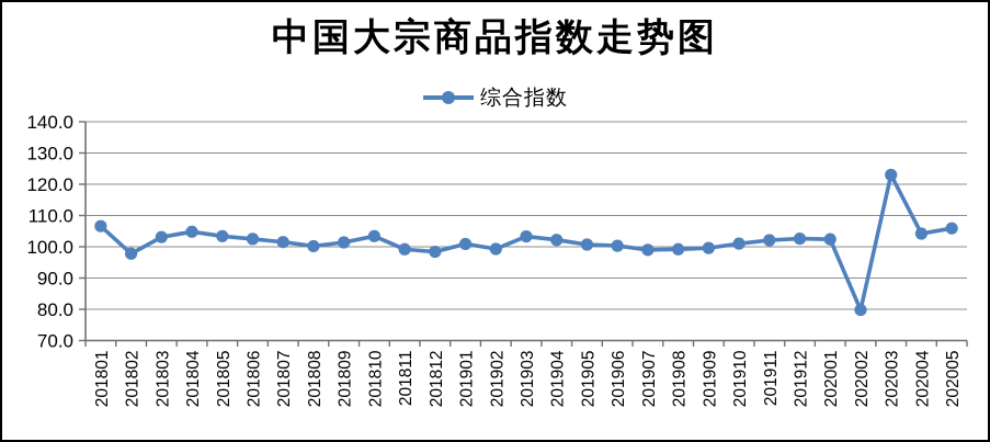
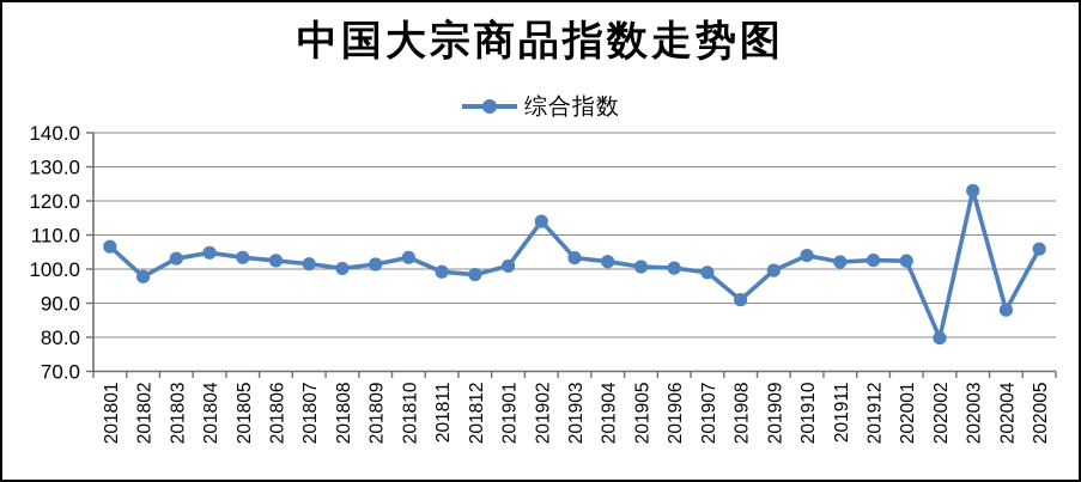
201902: 99 -> 114
201908: 99 -> 91
201910: 101 -> 104
202004: 104 -> 88
